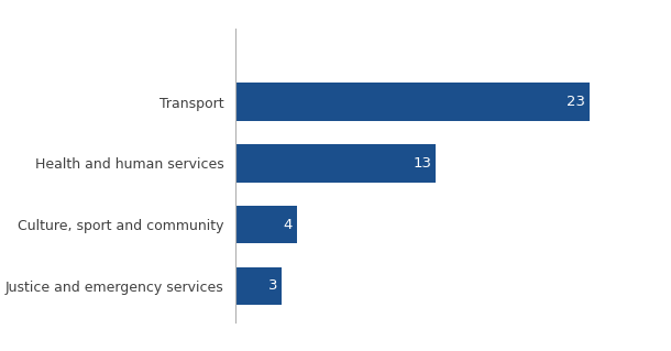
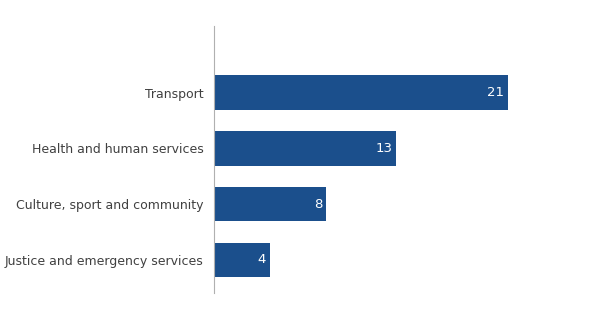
Transport: 23 -> 21
Culture, sport and community: 4 -> 8
Justice and emergency services: 3 -> 4
